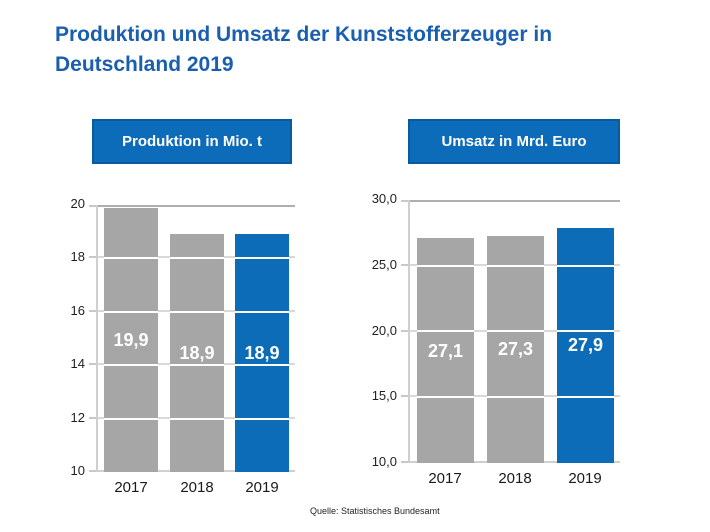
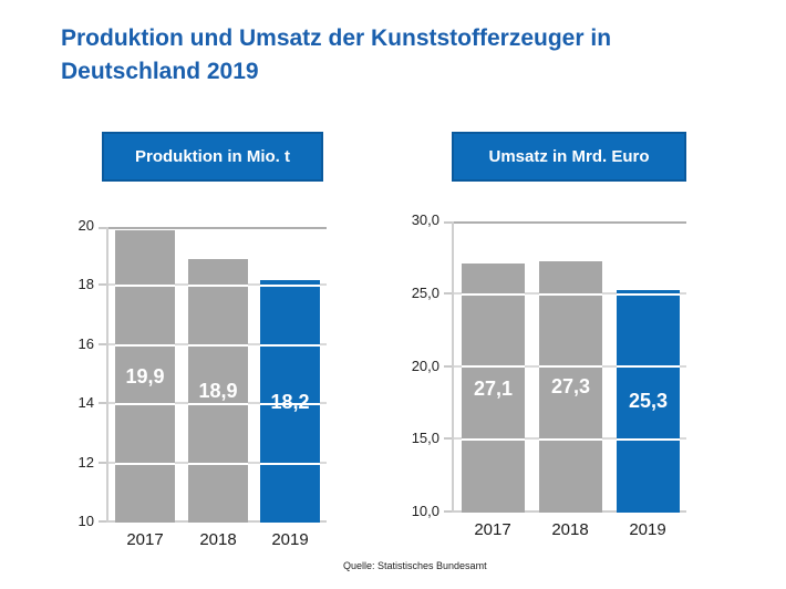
Produktion in Mio. t/2019: 18,9 -> 18,2
Umsatz in Mrd. Euro/2019: 27,9 -> 25,3
